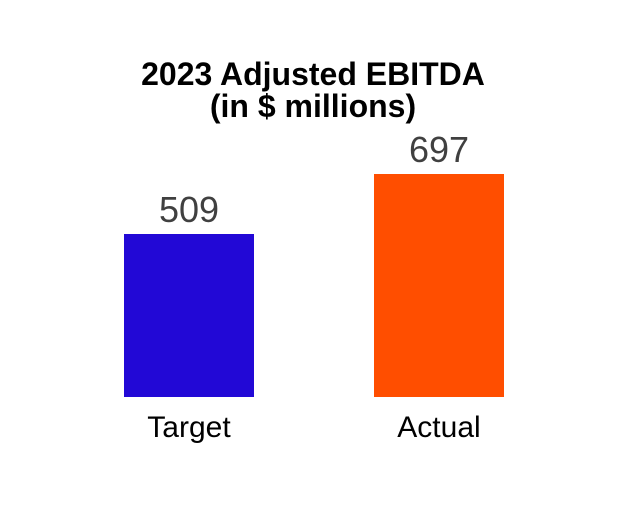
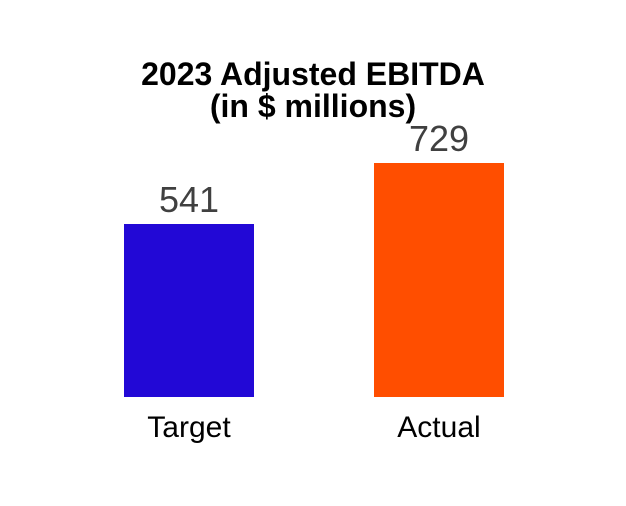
Target: 509 -> 541
Actual: 697 -> 729
